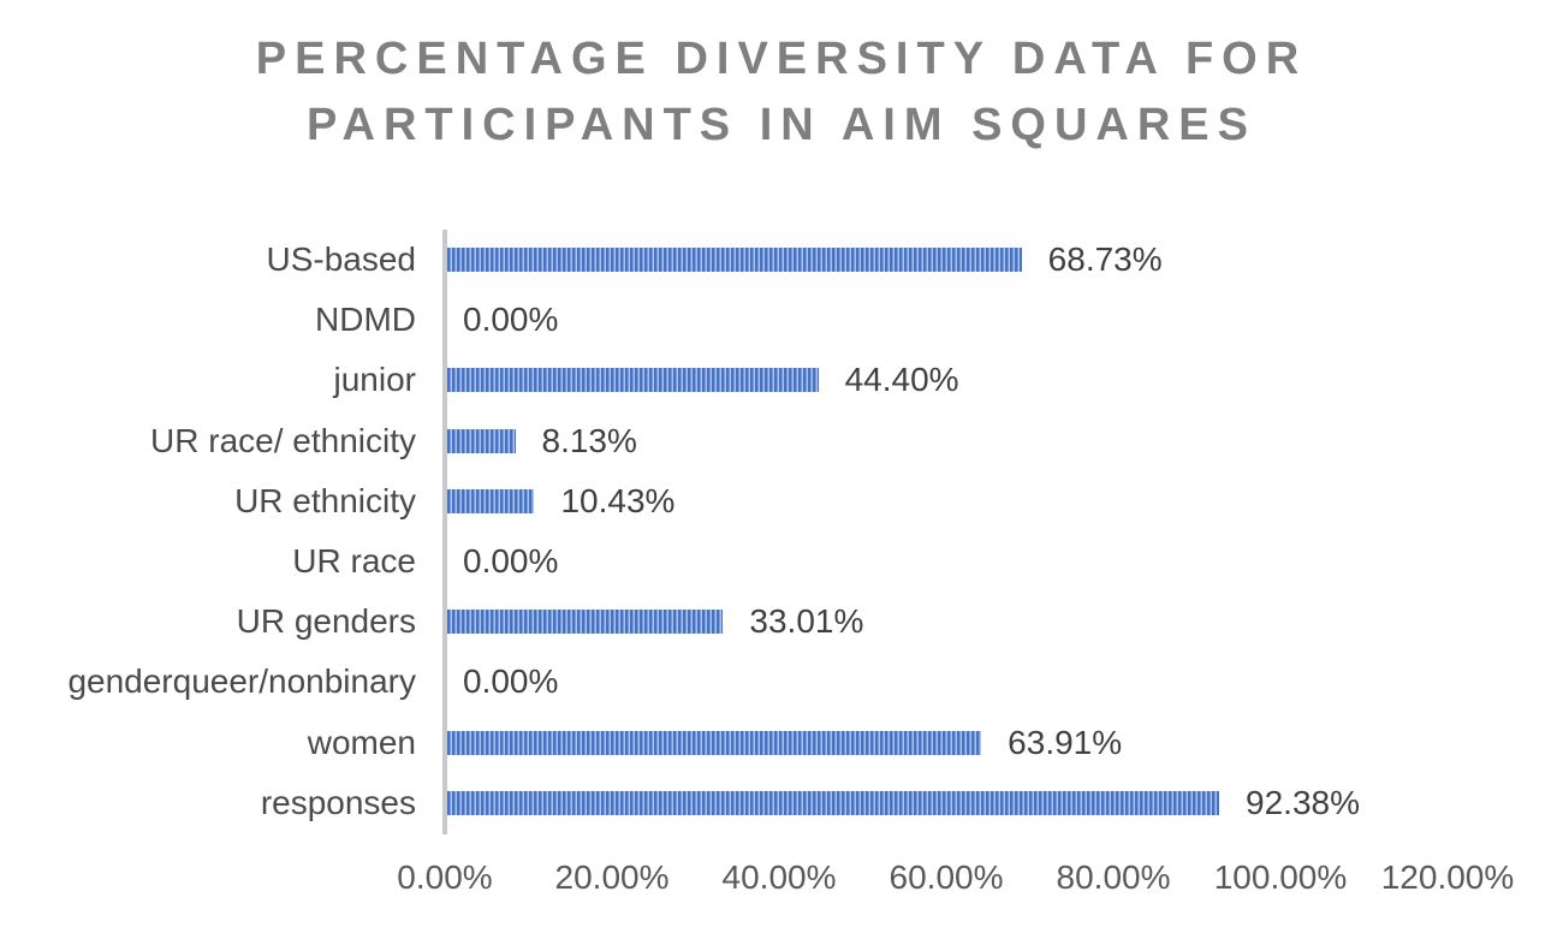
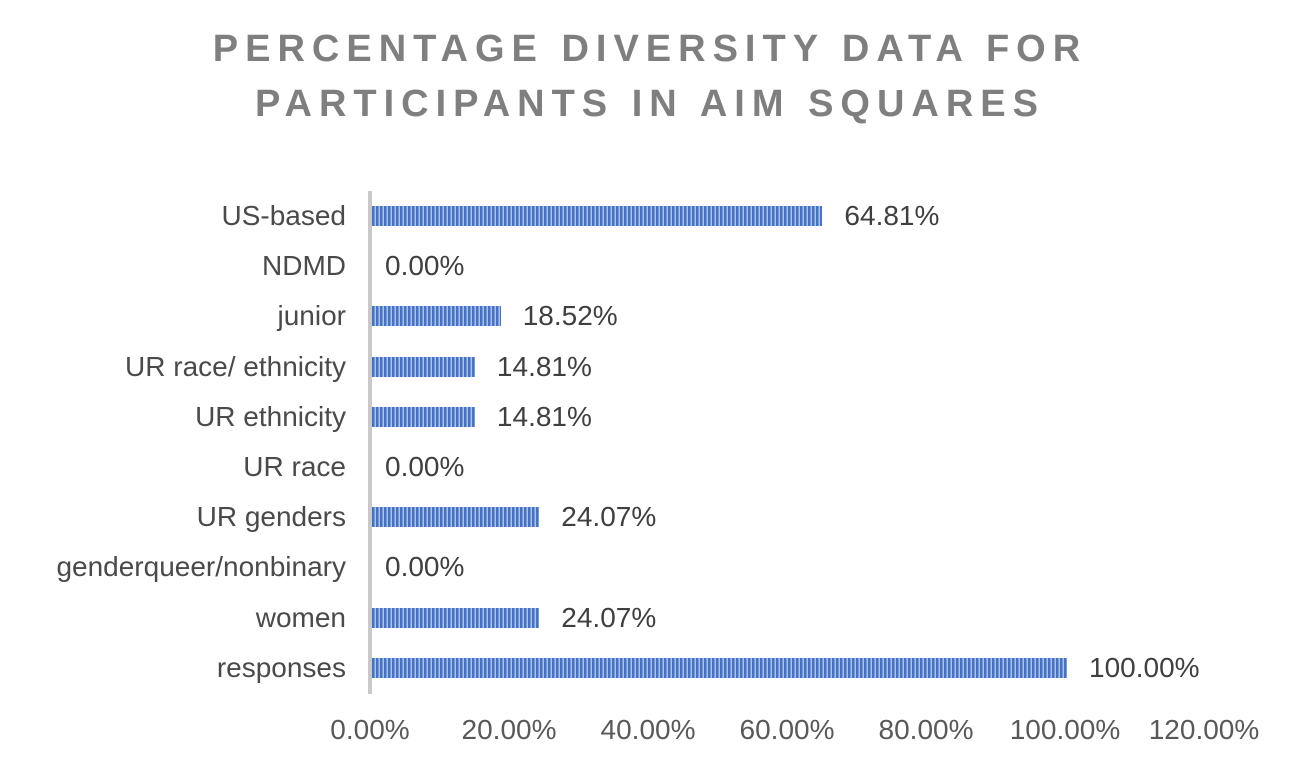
US-based: 68.73% -> 64.81%
junior: 44.40% -> 18.52%
UR race/ ethnicity: 8.13% -> 14.81%
UR ethnicity: 10.43% -> 14.81%
UR genders: 33.01% -> 24.07%
women: 63.91% -> 24.07%
responses: 92.38% -> 100.00%
